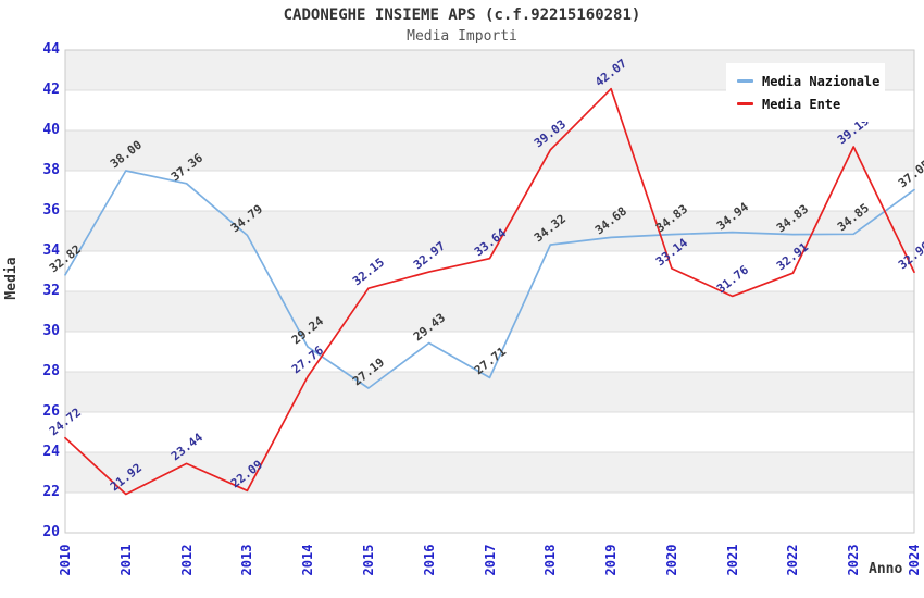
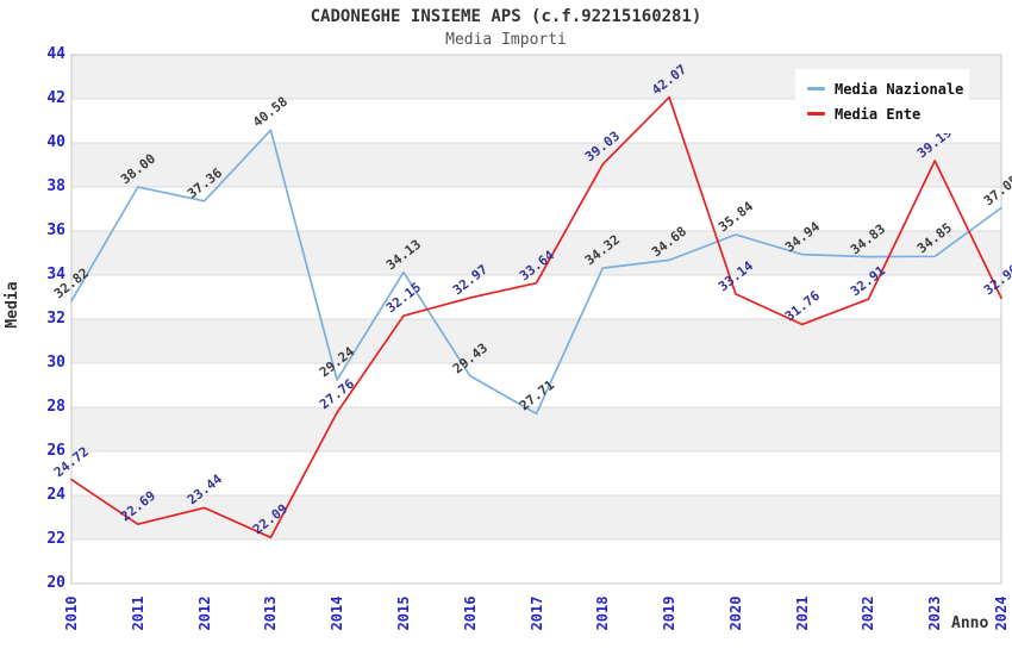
Media Ente/2011: 21.92 -> 22.69
Media Nazionale/2013: 34.79 -> 40.58
Media Nazionale/2015: 27.19 -> 34.13
Media Nazionale/2020: 34.83 -> 35.84
